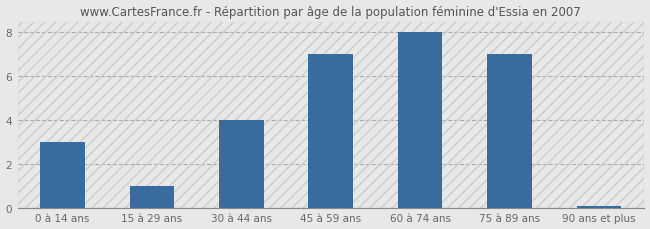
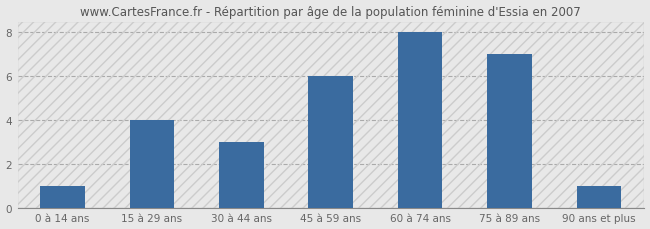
0 à 14 ans: 3.0 -> 1.0
15 à 29 ans: 1.0 -> 4.0
30 à 44 ans: 4.0 -> 3.0
45 à 59 ans: 7.0 -> 6.0
90 ans et plus: 0.1 -> 1.0
